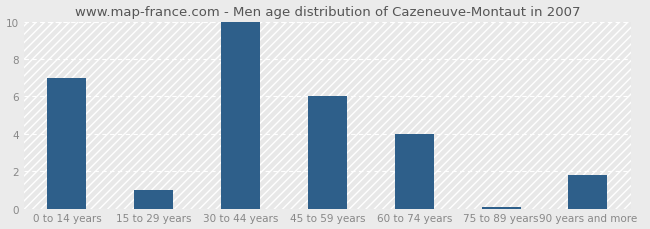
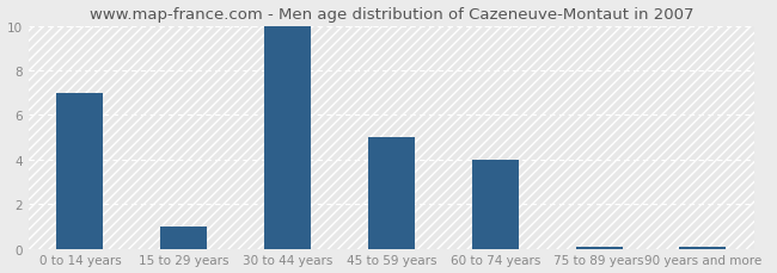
45 to 59 years: 6.0 -> 5.0
90 years and more: 1.8 -> 0.1
